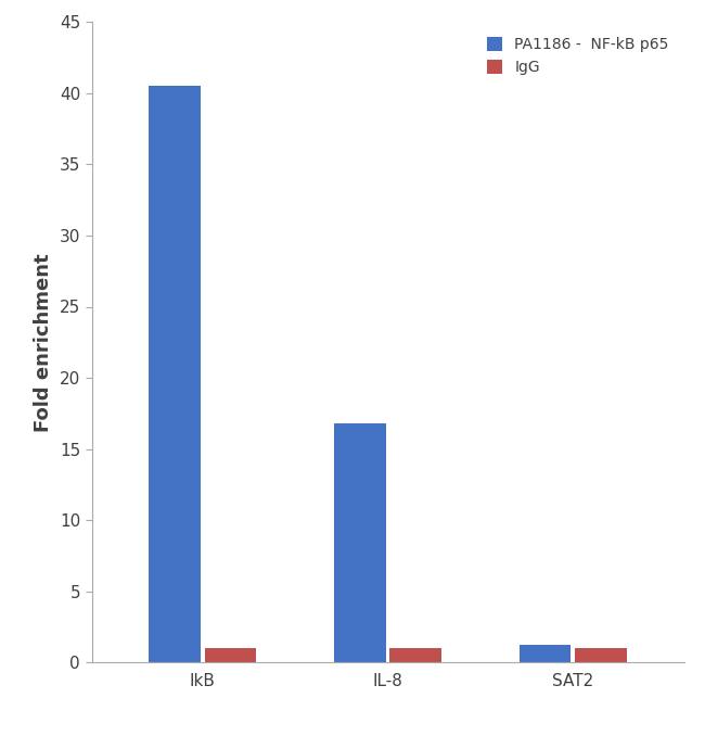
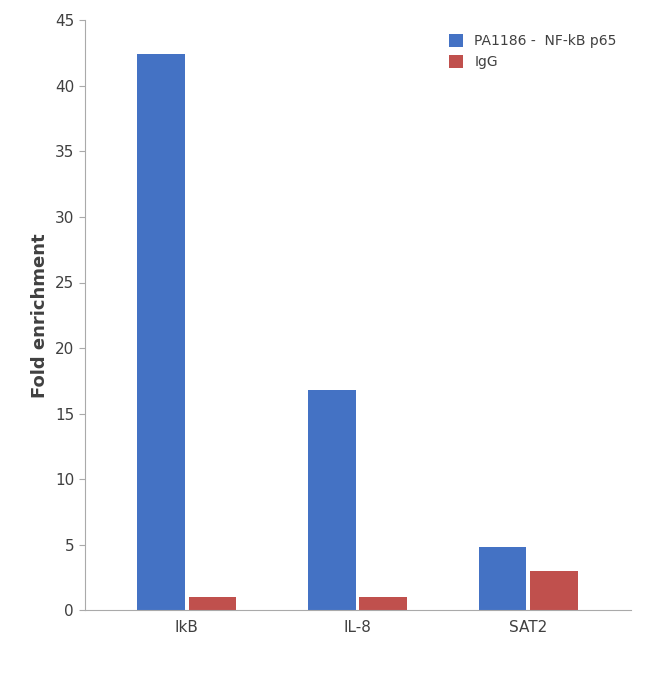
PA1186 - NF-kB p65/IkB: 40.5 -> 42.4
PA1186 - NF-kB p65/SAT2: 1.2 -> 4.8
IgG/SAT2: 1 -> 3
